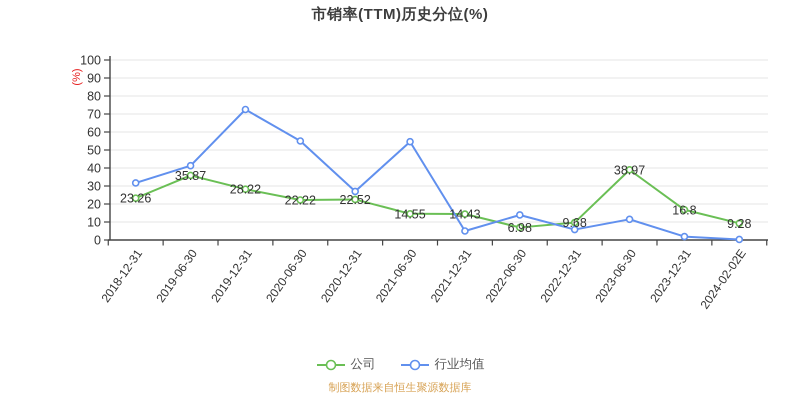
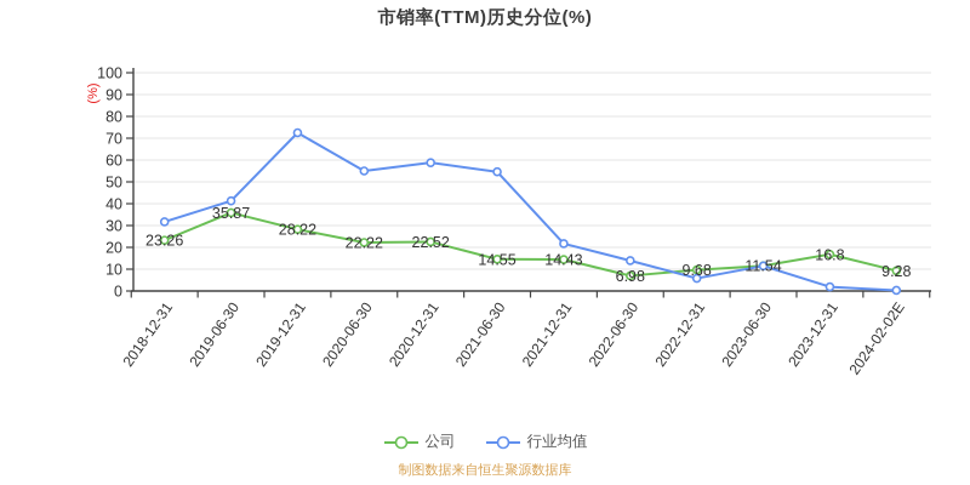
行业均值/2020-12-31: 27 -> 59
行业均值/2021-12-31: 5 -> 22
公司/2023-06-30: 38.97 -> 11.54
